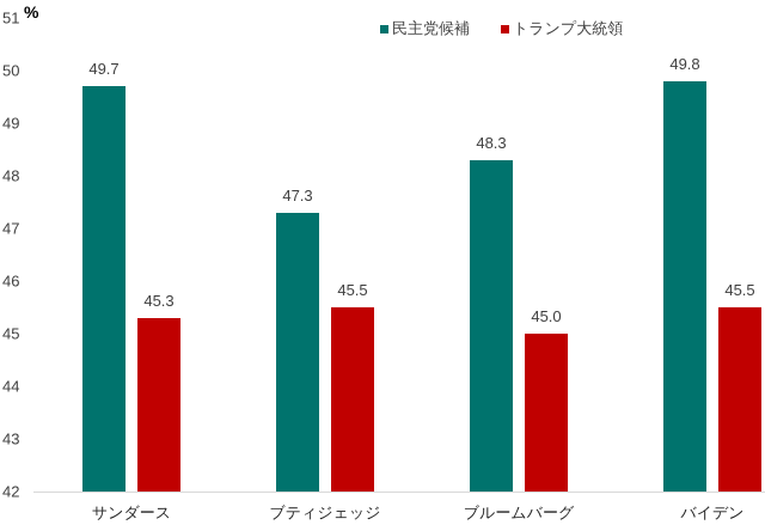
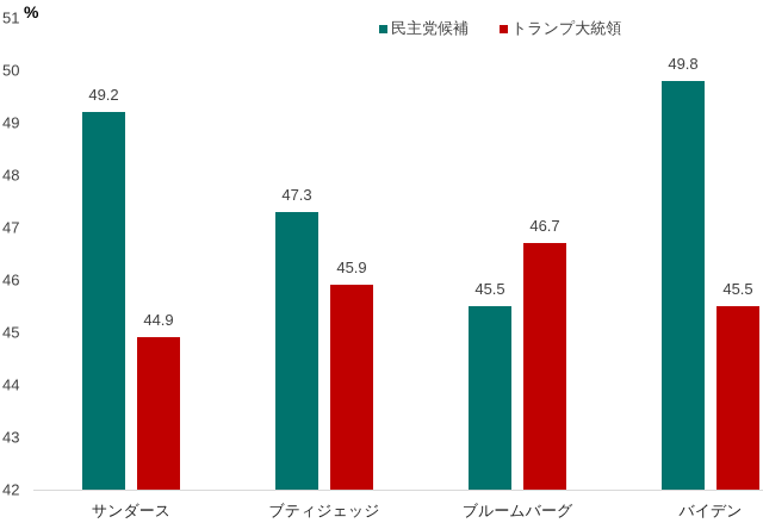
民主党候補/サンダース: 49.7 -> 49.2
トランプ大統領/サンダース: 45.3 -> 44.9
トランプ大統領/ブティジェッジ: 45.5 -> 45.9
民主党候補/ブルームバーグ: 48.3 -> 45.5
トランプ大統領/ブルームバーグ: 45.0 -> 46.7
